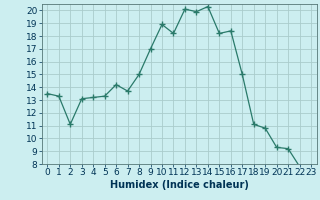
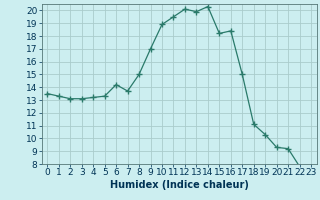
2: 11.1 -> 13.1
11: 18.2 -> 19.5
19: 10.8 -> 10.3
